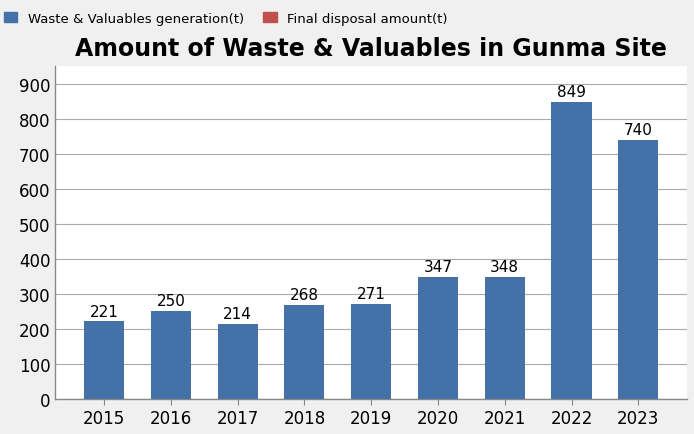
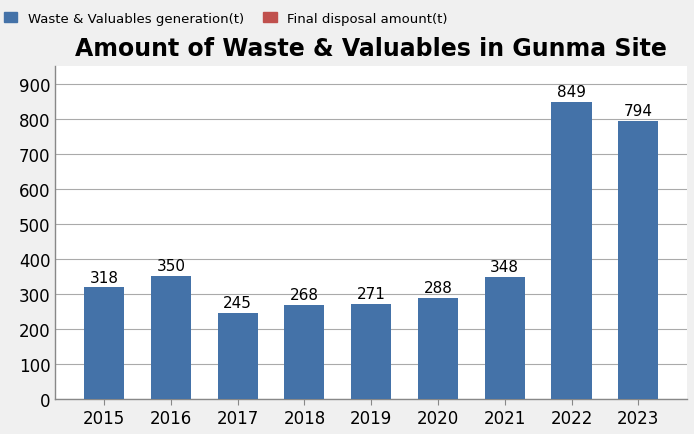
2015: 221 -> 318
2016: 250 -> 350
2017: 214 -> 245
2020: 347 -> 288
2023: 740 -> 794
